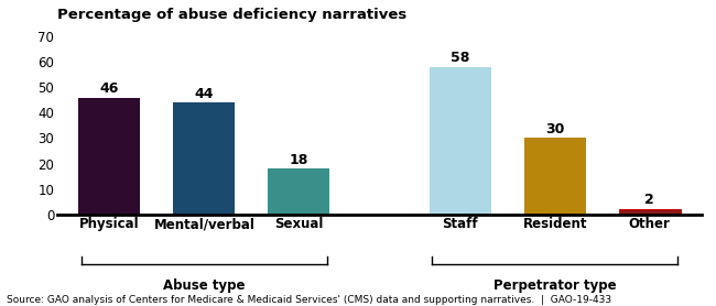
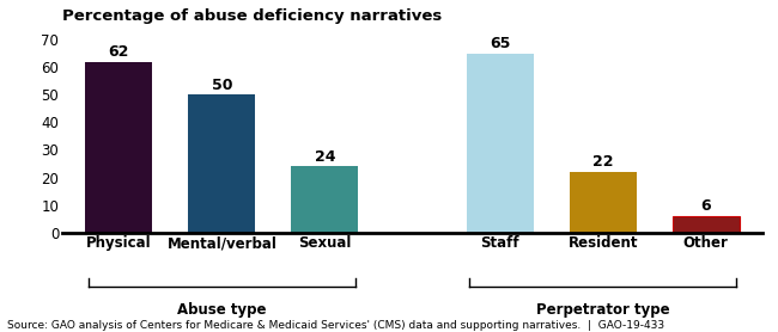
Physical: 46 -> 62
Mental/verbal: 44 -> 50
Sexual: 18 -> 24
Staff: 58 -> 65
Resident: 30 -> 22
Other: 2 -> 6
